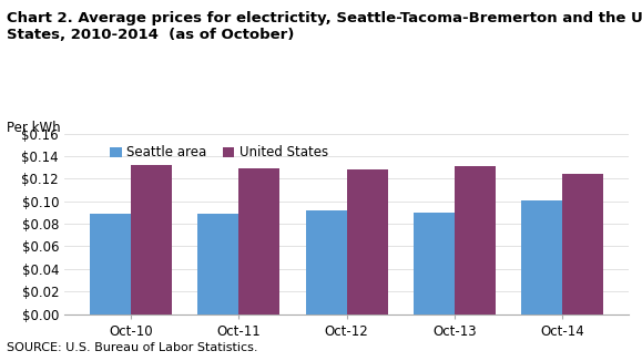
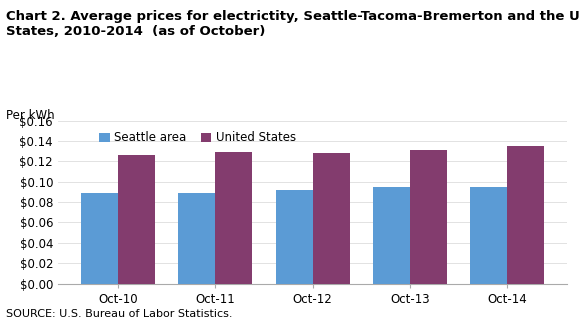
United States/Oct-10: $0.132 -> $0.126
Seattle area/Oct-13: $0.090 -> $0.095
Seattle area/Oct-14: $0.101 -> $0.095
United States/Oct-14: $0.124 -> $0.135
